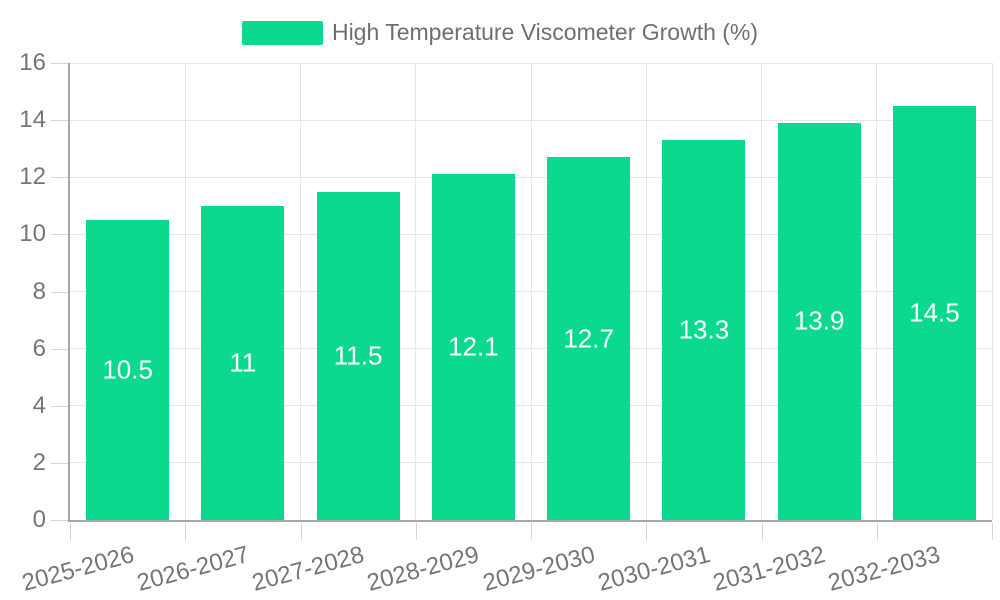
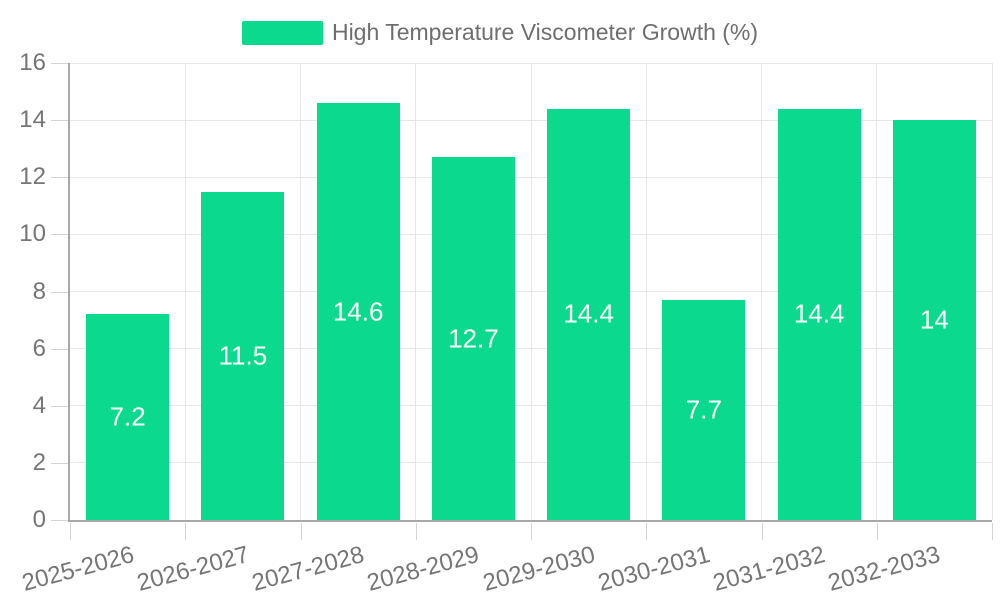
2025-2026: 10.5 -> 7.2
2026-2027: 11 -> 11.5
2027-2028: 11.5 -> 14.6
2028-2029: 12.1 -> 12.7
2029-2030: 12.7 -> 14.4
2030-2031: 13.3 -> 7.7
2031-2032: 13.9 -> 14.4
2032-2033: 14.5 -> 14
